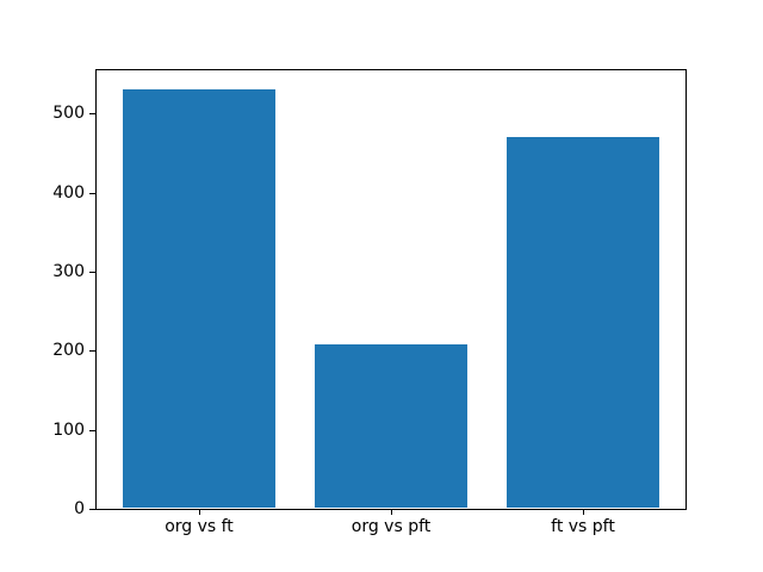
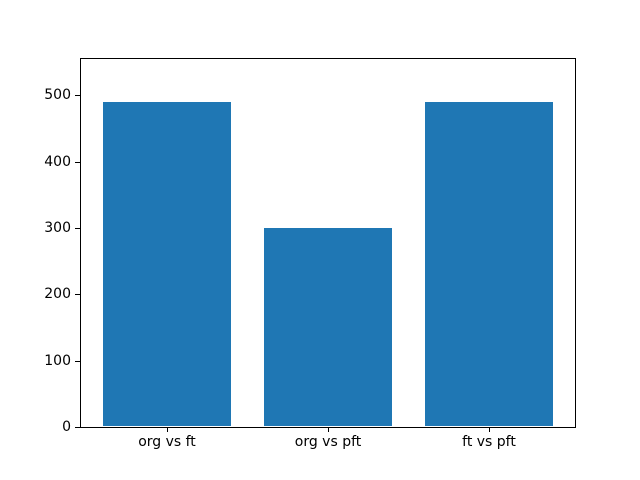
org vs ft: 530 -> 490
org vs pft: 210 -> 300
ft vs pft: 470 -> 490
